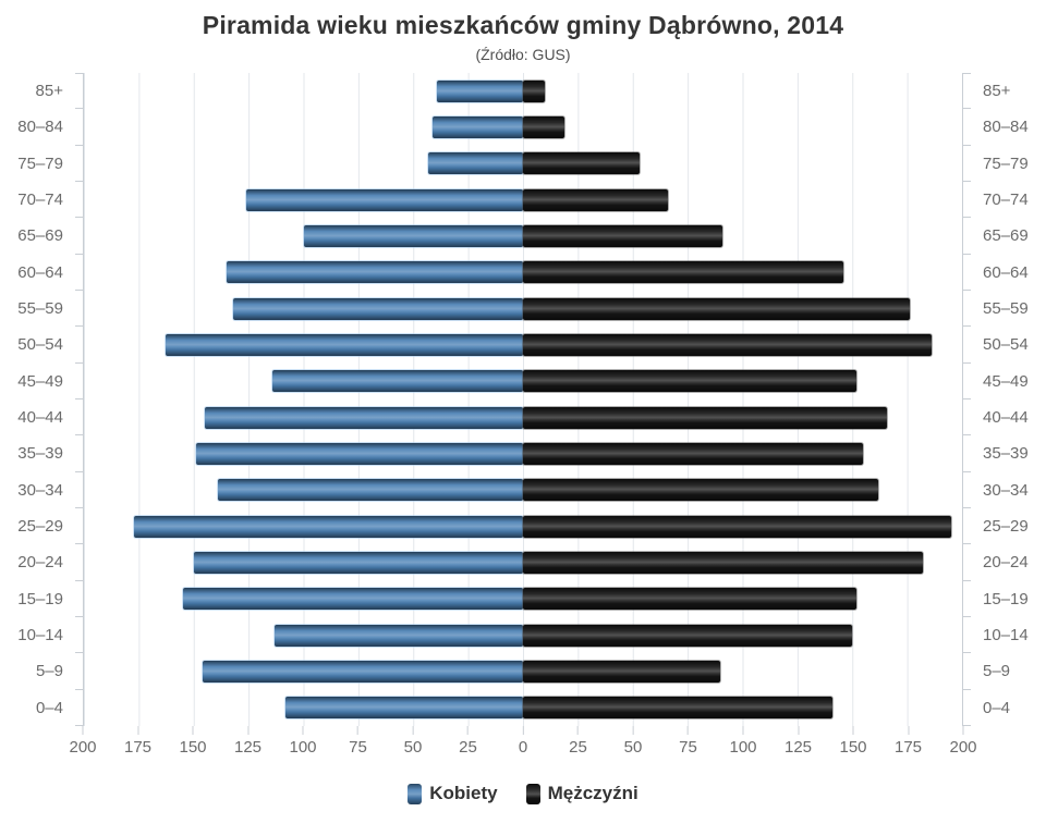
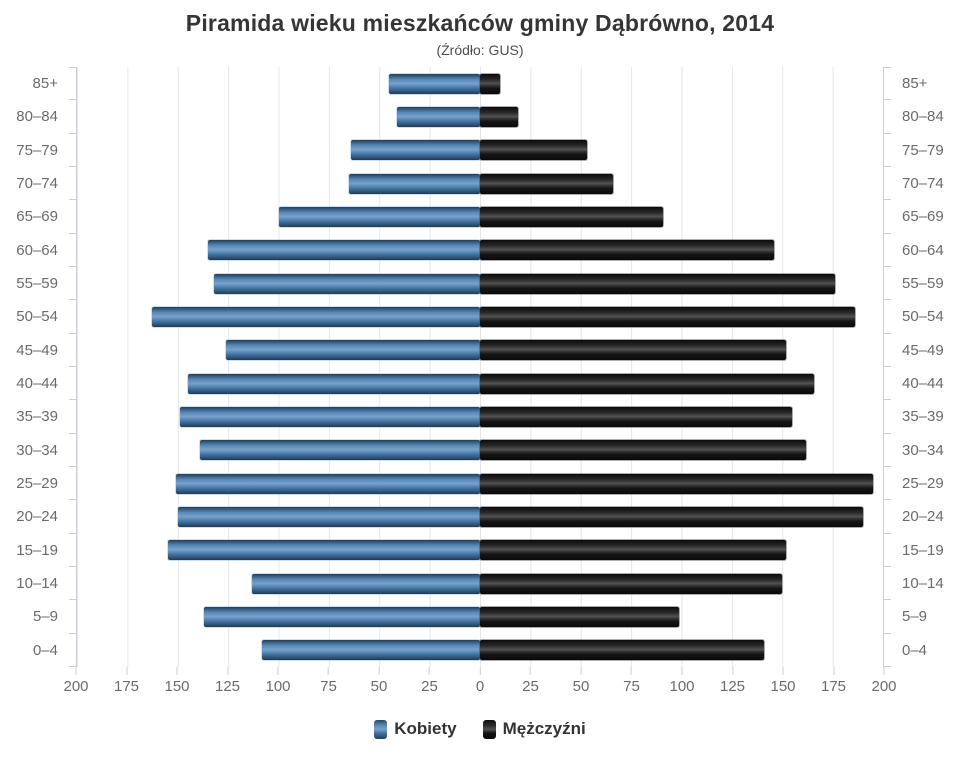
Kobiety/85+: 39 -> 45
Kobiety/75–79: 43 -> 64
Kobiety/70–74: 126 -> 65
Kobiety/45–49: 114 -> 126
Kobiety/25–29: 177 -> 151
Mężczyźni/20–24: 182 -> 190
Kobiety/5–9: 146 -> 137
Mężczyźni/5–9: 90 -> 99
